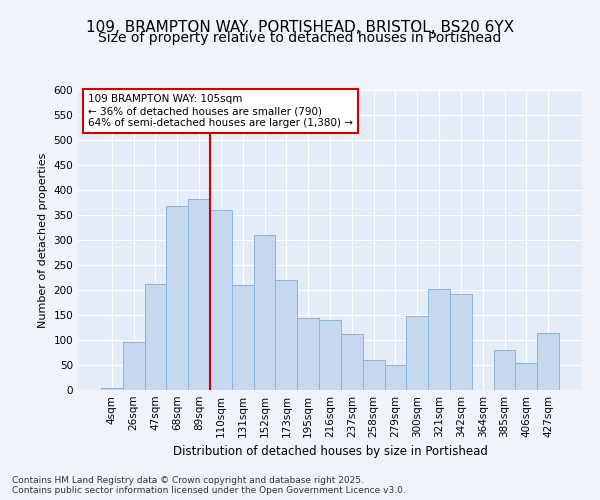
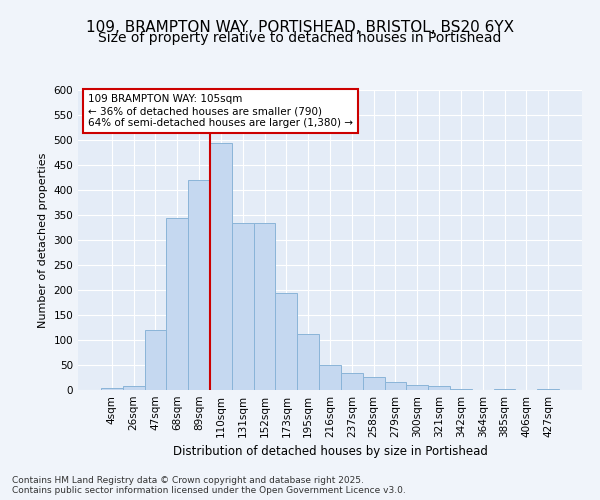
26sqm: 96 -> 8
47sqm: 212 -> 120
68sqm: 368 -> 345
89sqm: 382 -> 420
110sqm: 360 -> 495
131sqm: 210 -> 335
152sqm: 310 -> 335
173sqm: 220 -> 195
195sqm: 144 -> 112
216sqm: 140 -> 50
237sqm: 112 -> 35
258sqm: 60 -> 27
279sqm: 50 -> 16
300sqm: 148 -> 11
321sqm: 202 -> 8
342sqm: 192 -> 2
385sqm: 80 -> 2
406sqm: 54 -> 1
427sqm: 114 -> 2
